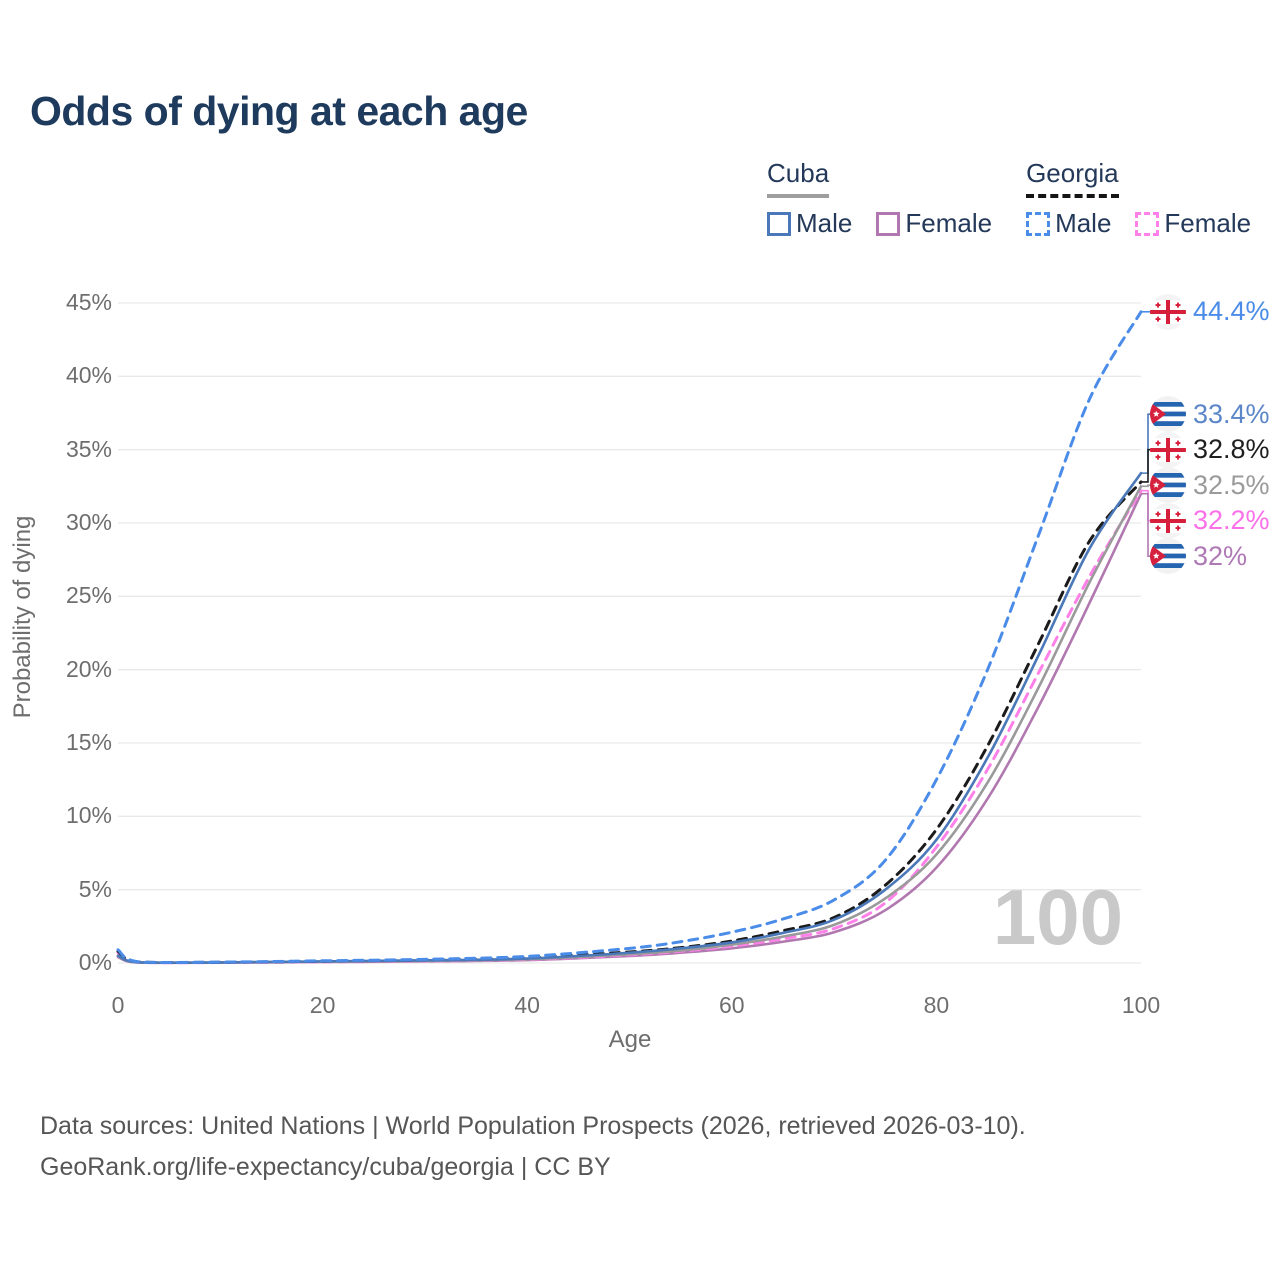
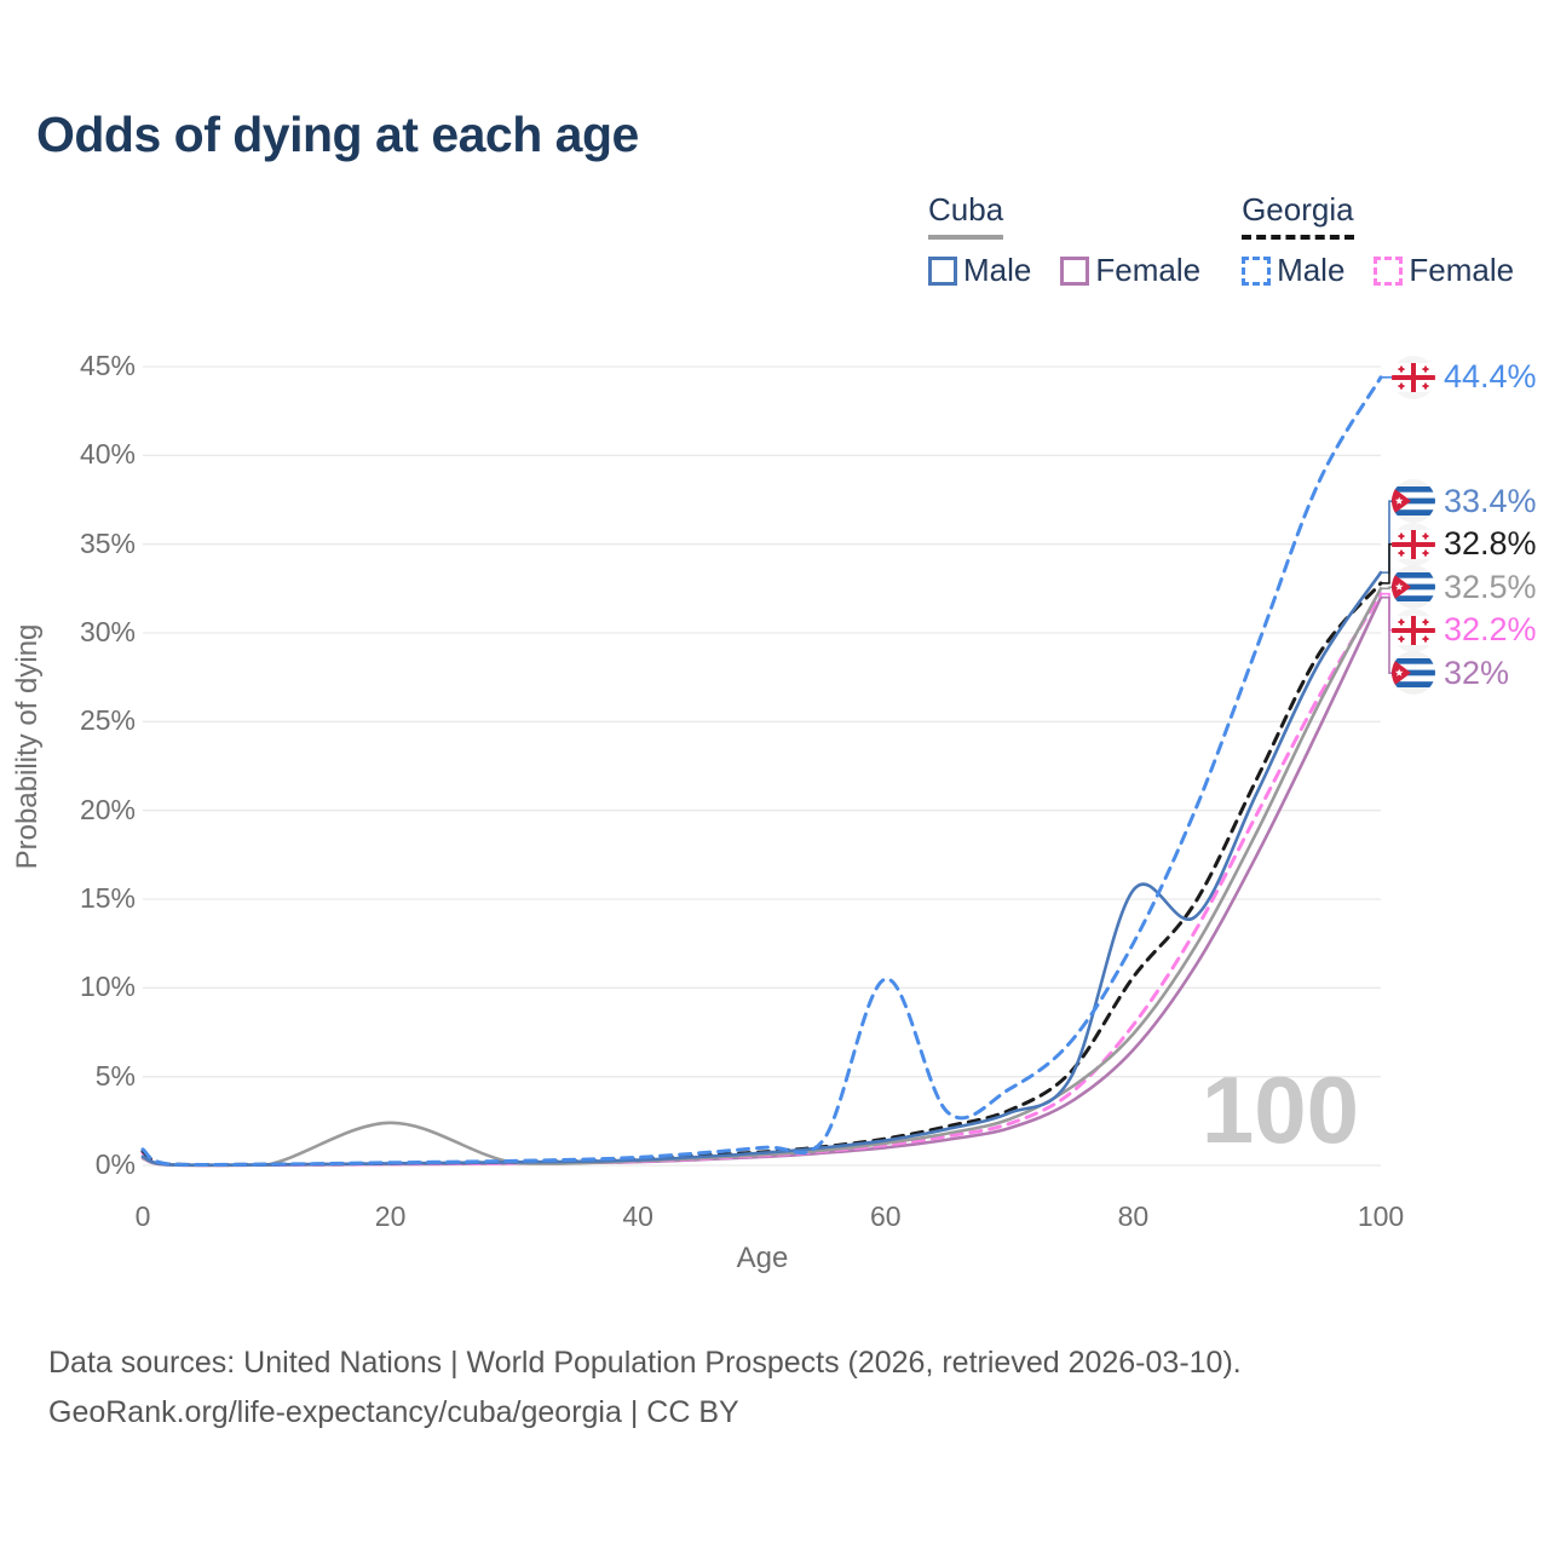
Cuba/20: 0.1% -> 2.4%
Georgia Male/60: 2.1% -> 10.5%
Cuba Male/80: 8.4% -> 15.5%
Georgia/80: 9.1% -> 10.6%
